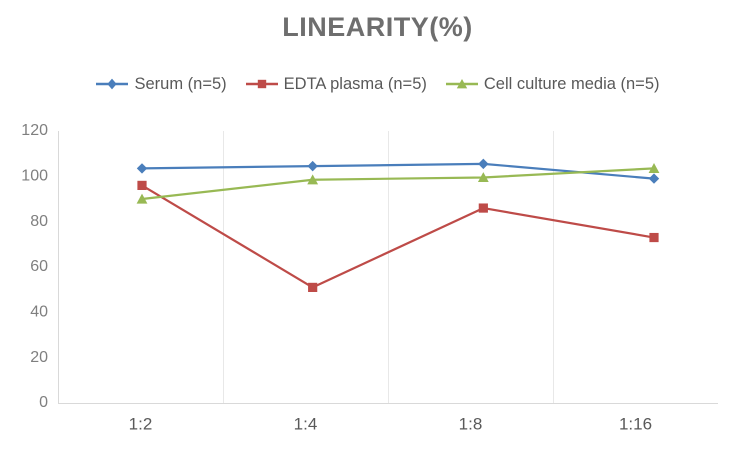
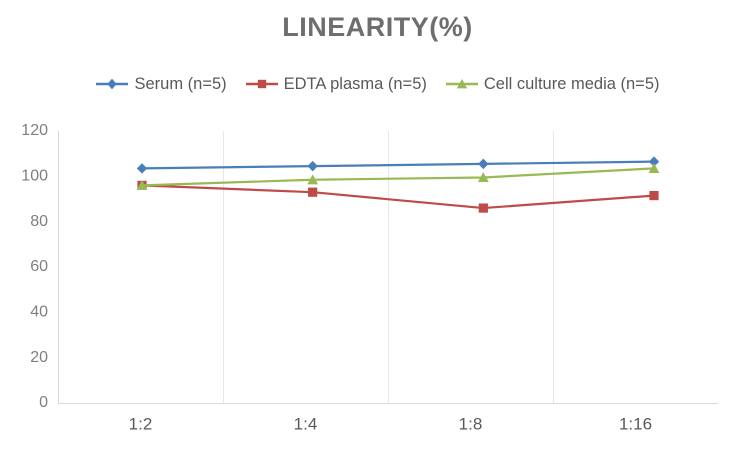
Cell culture media (n=5)/1:2: 90 -> 96
EDTA plasma (n=5)/1:4: 51 -> 93
Serum (n=5)/1:16: 99 -> 106
EDTA plasma (n=5)/1:16: 73 -> 92
